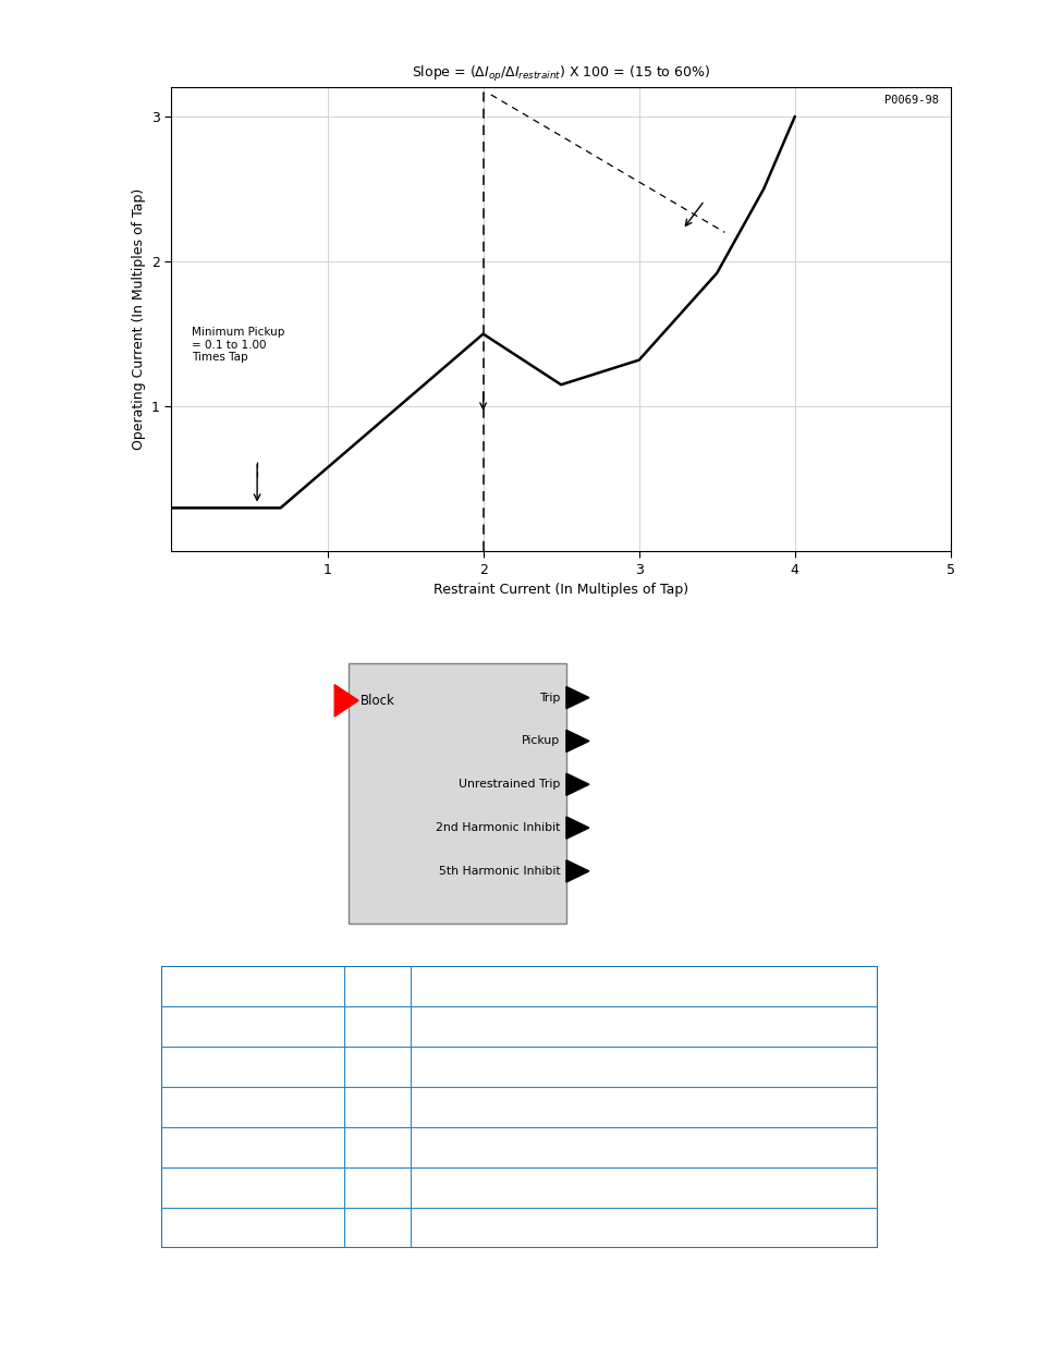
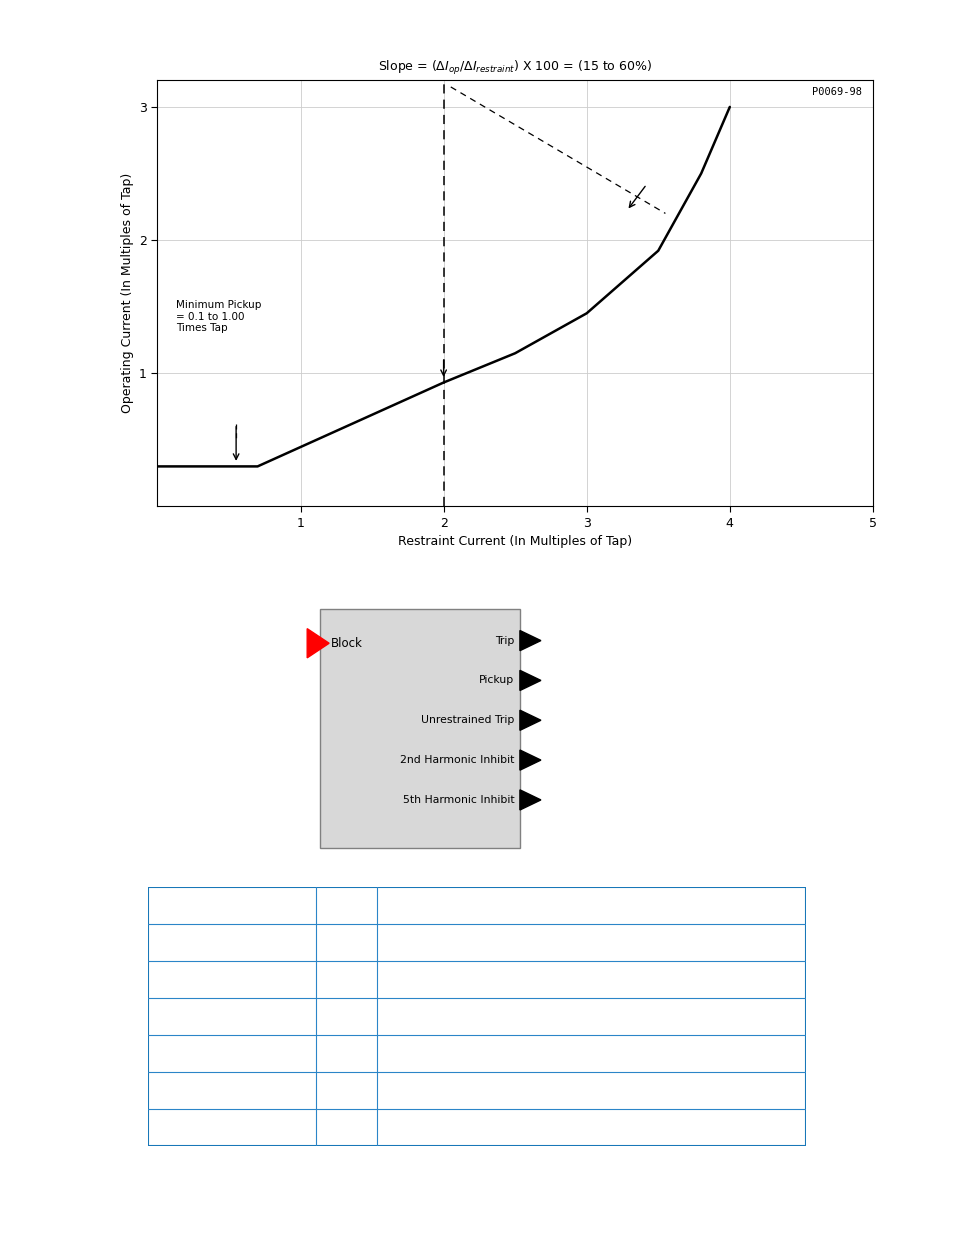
2: 1.50 -> 0.93
3: 1.32 -> 1.45
